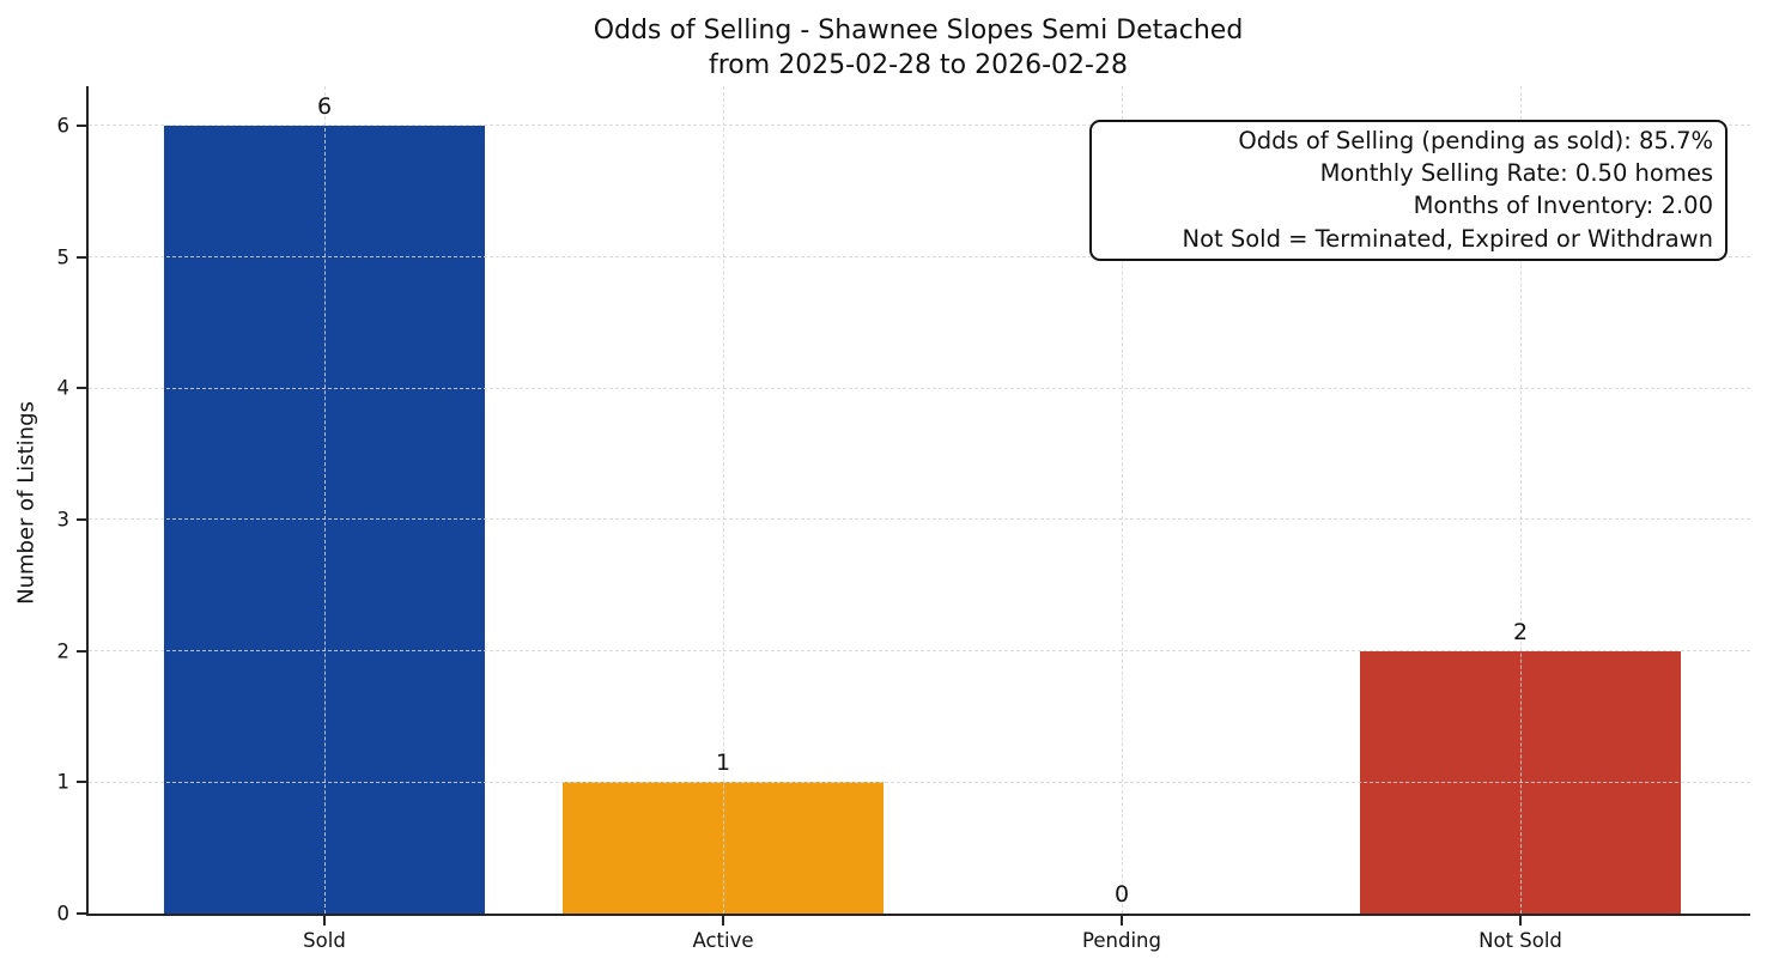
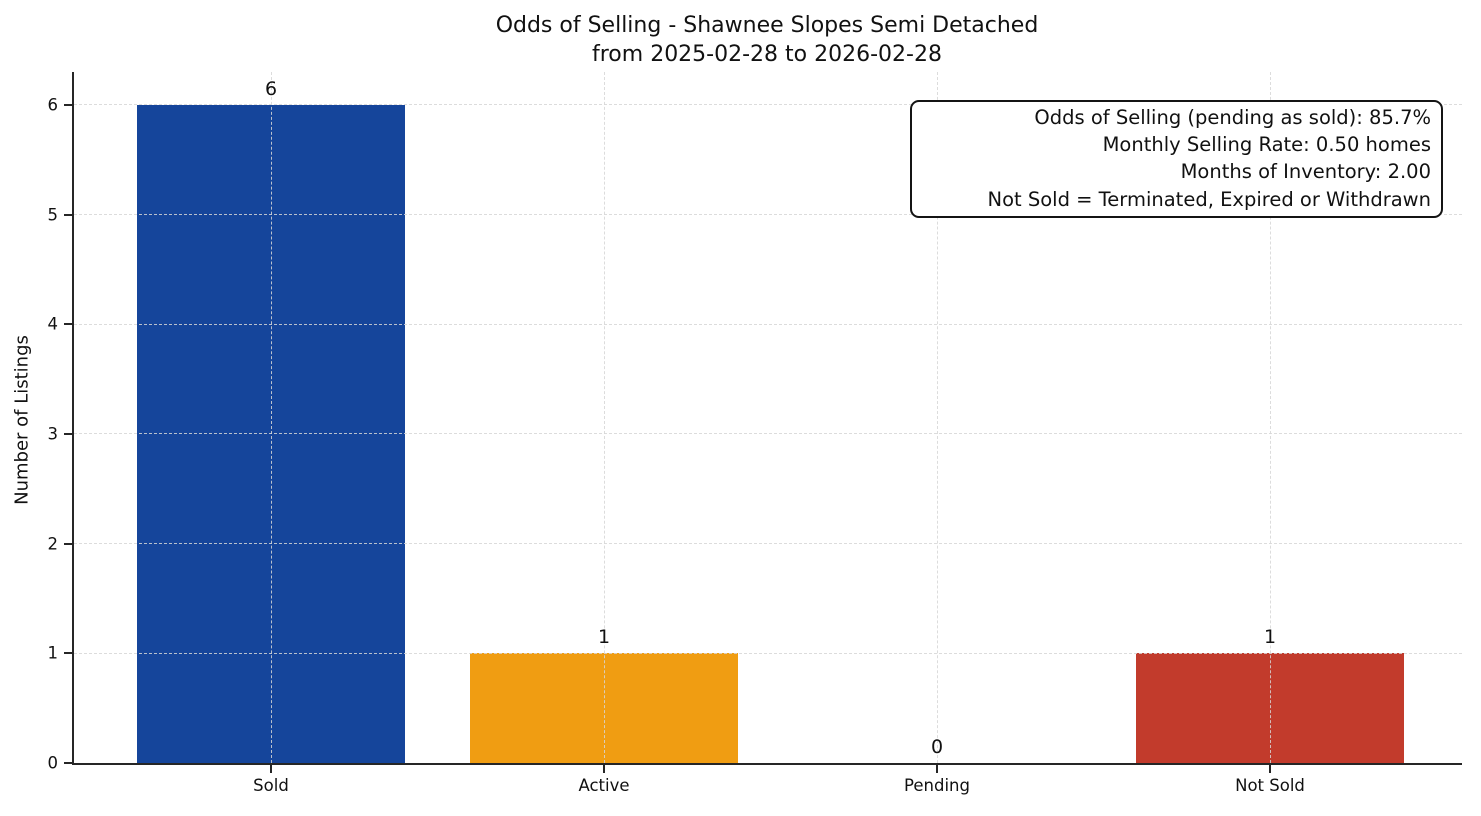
Not Sold: 2 -> 1
